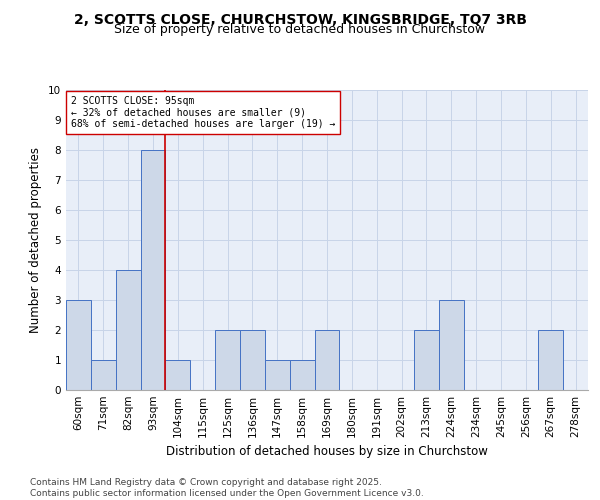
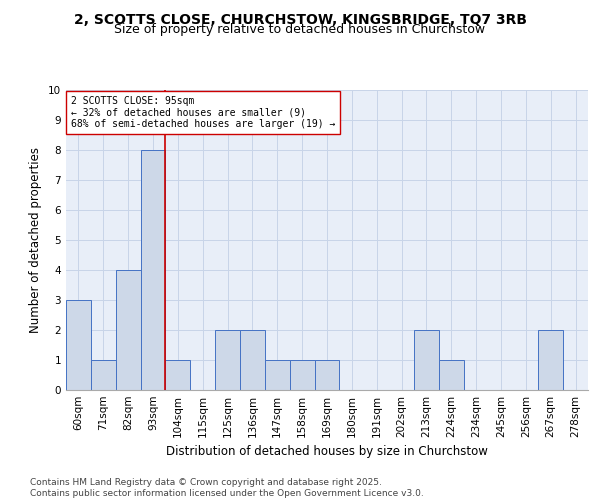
169sqm: 2 -> 1
224sqm: 3 -> 1
